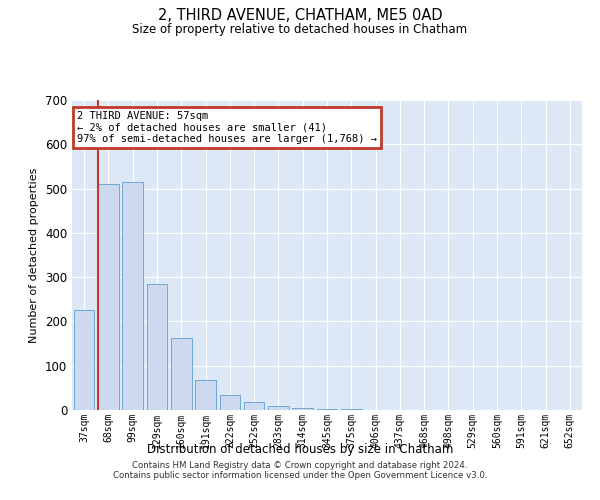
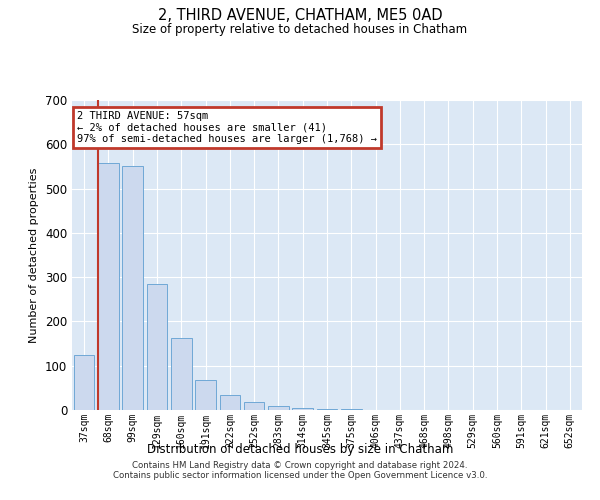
37sqm: 225 -> 125
68sqm: 510 -> 558
99sqm: 515 -> 550
